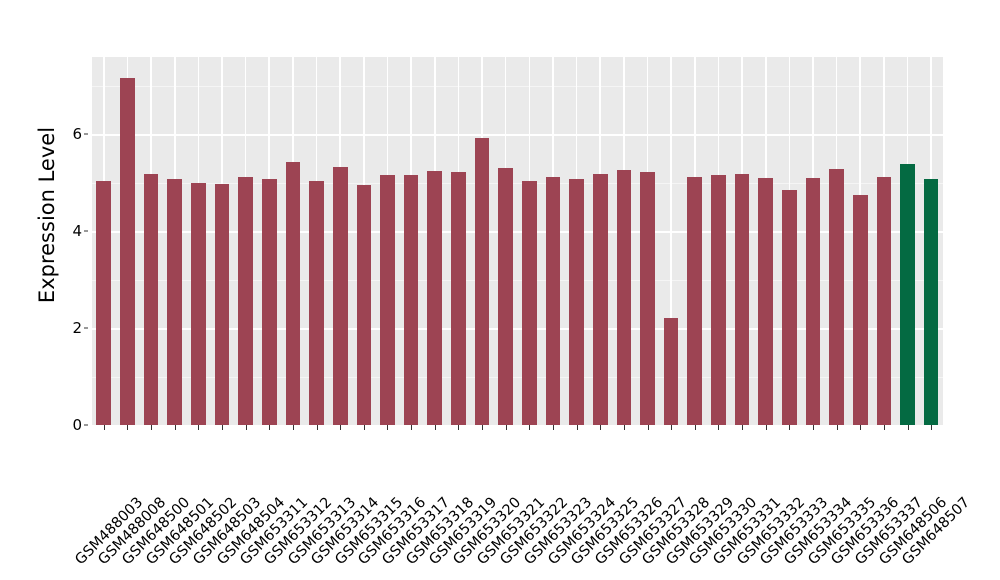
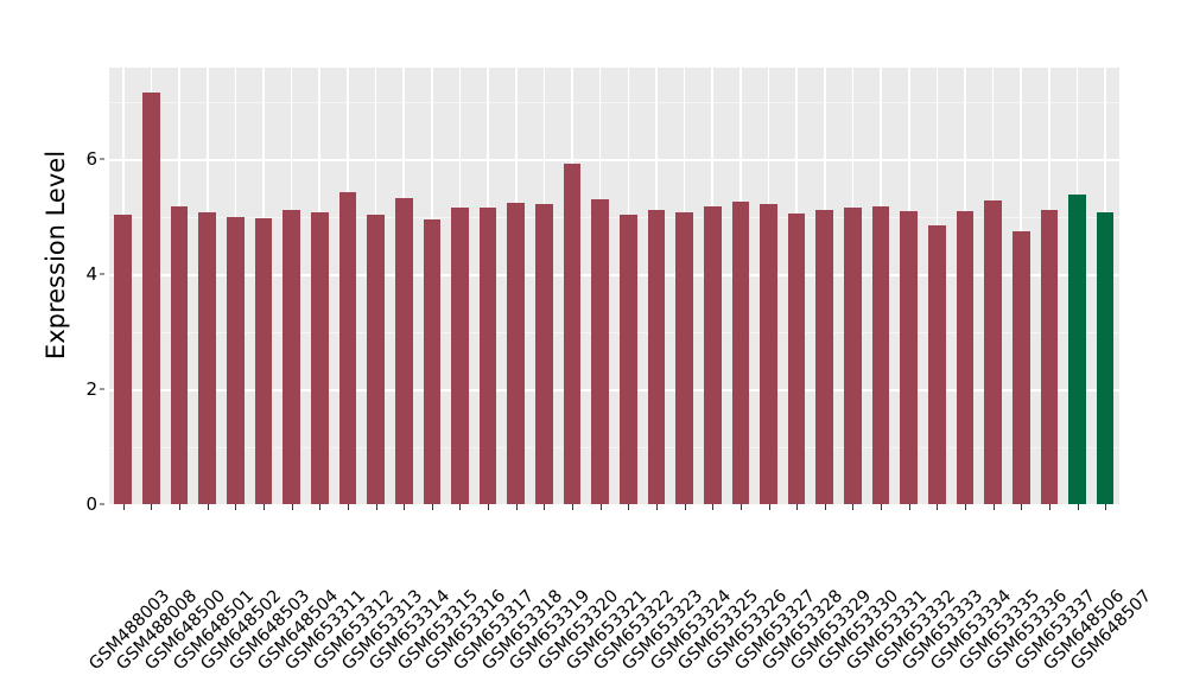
GSM653328: 2.2 -> 5.1
